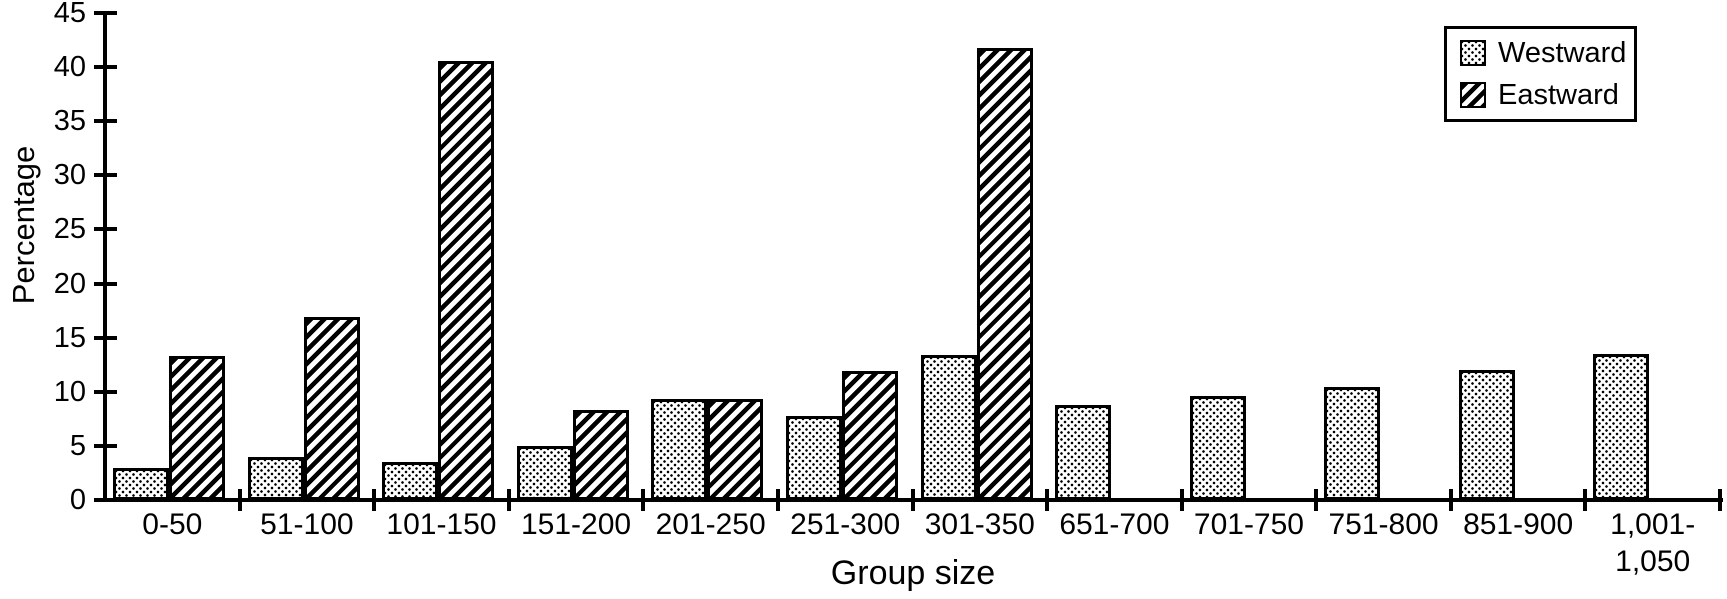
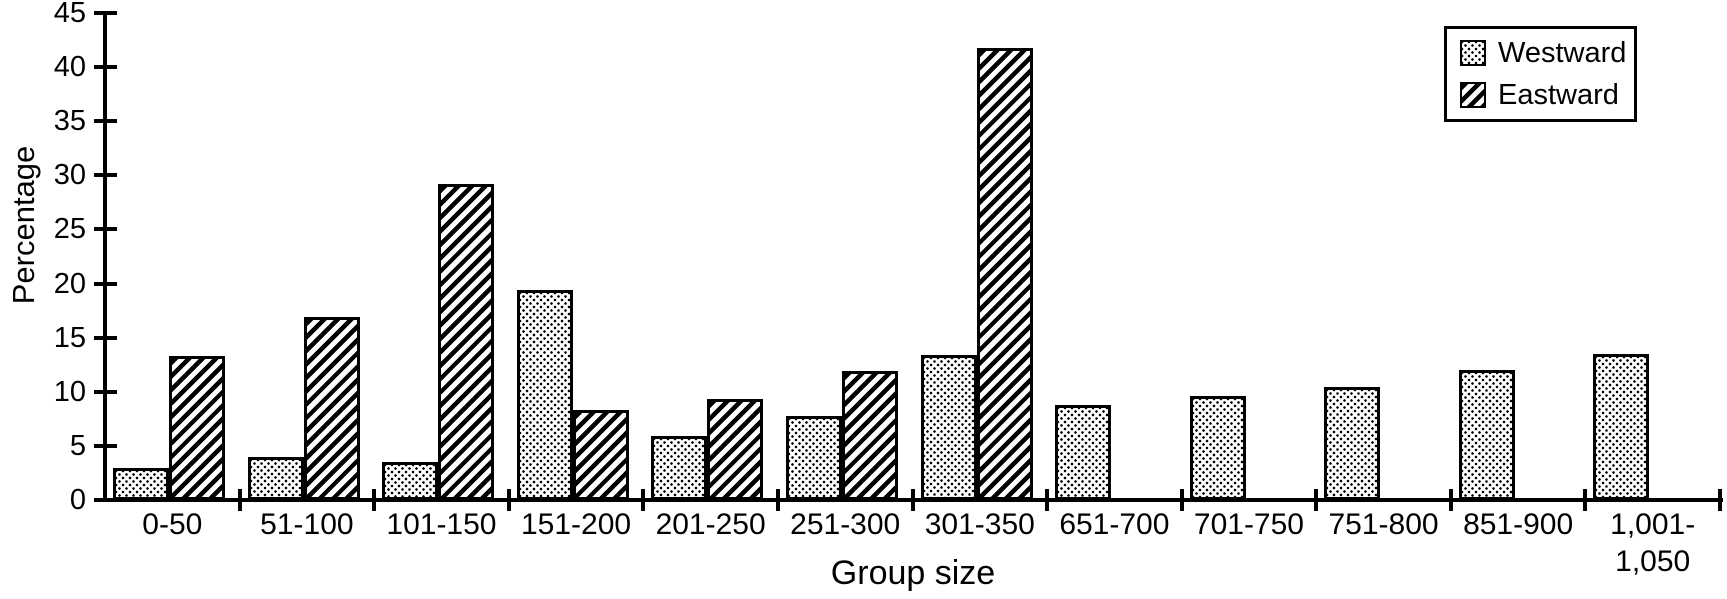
Eastward/101-150: 40.6 -> 29.2
Westward/151-200: 5.0 -> 19.4
Westward/201-250: 9.3 -> 5.9
